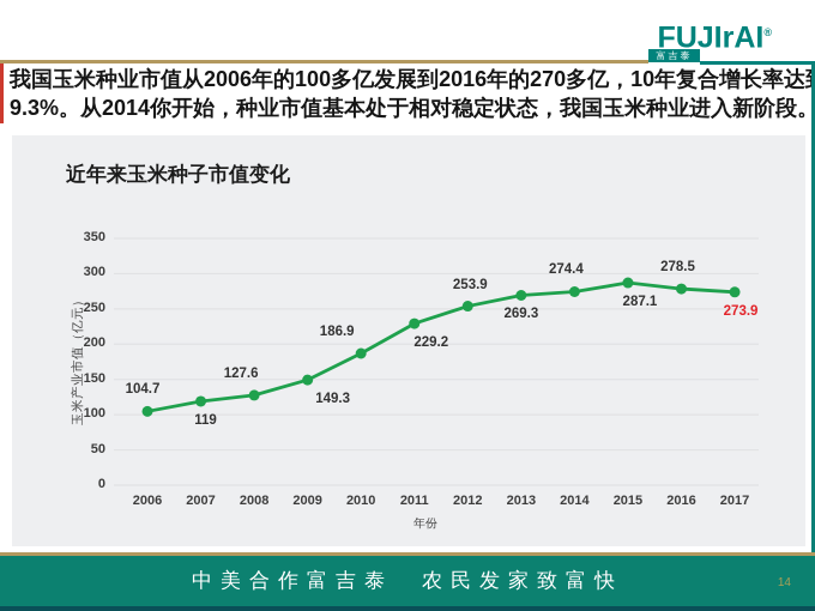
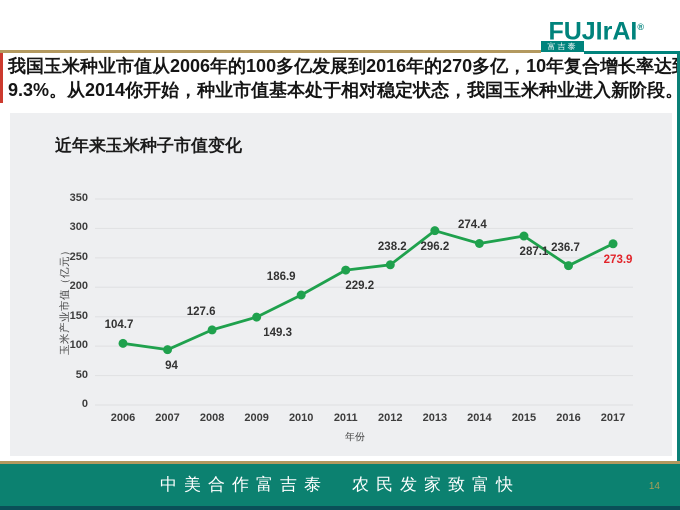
2007: 119 -> 94
2012: 253.9 -> 238.2
2013: 269.3 -> 296.2
2016: 278.5 -> 236.7
